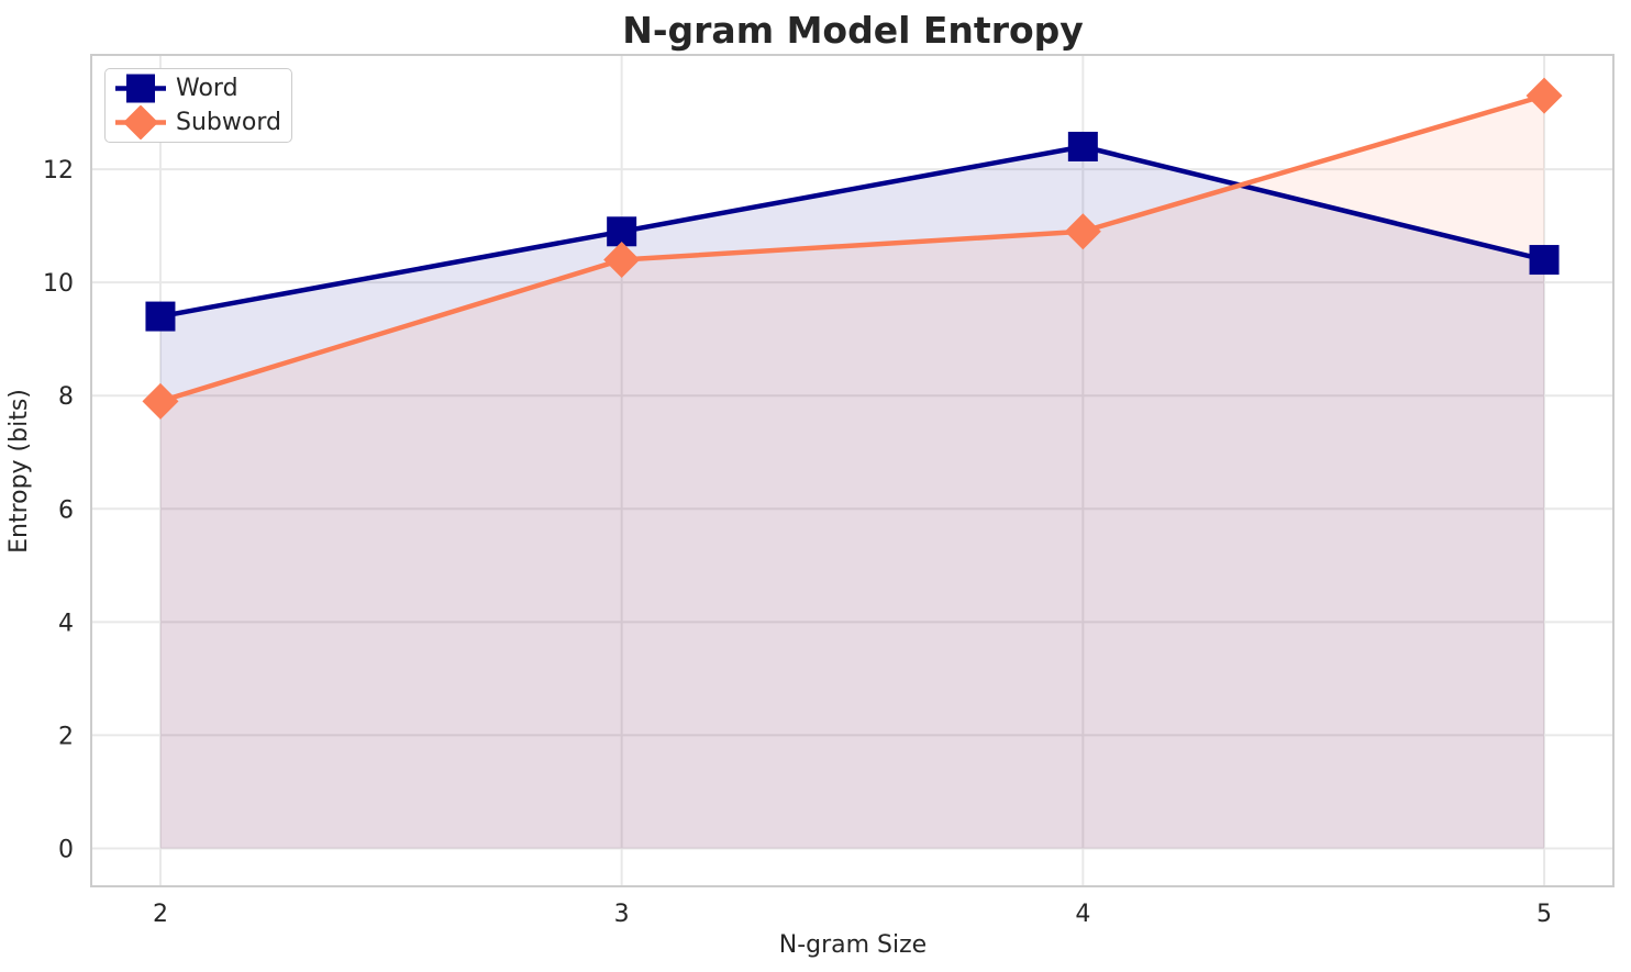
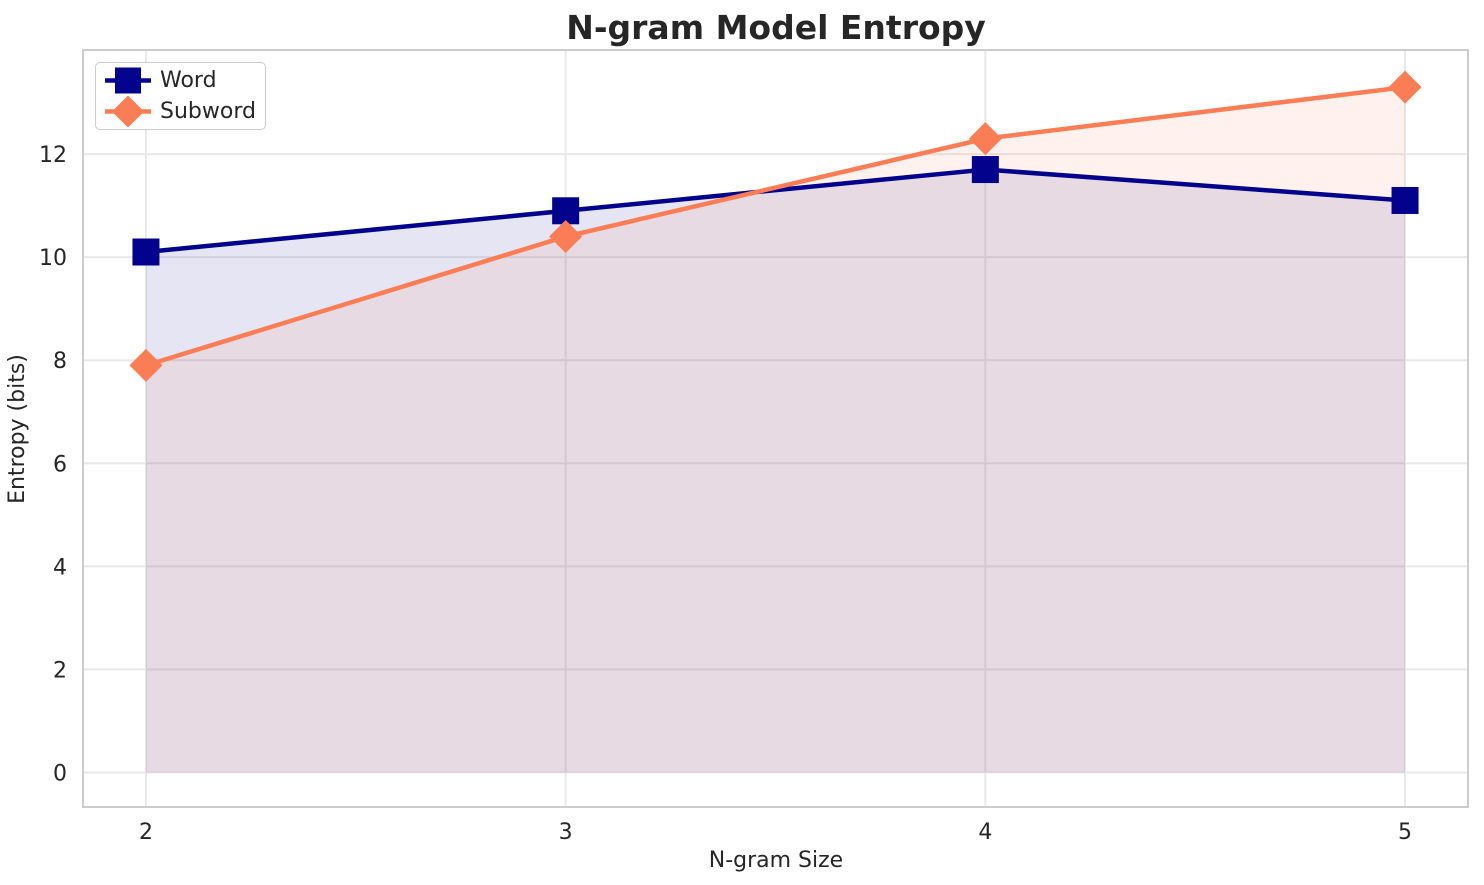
Word/2: 9.4 -> 10.1
Word/4: 12.4 -> 11.7
Subword/4: 10.9 -> 12.3
Word/5: 10.4 -> 11.1
